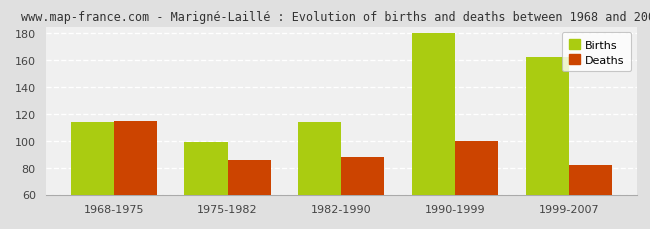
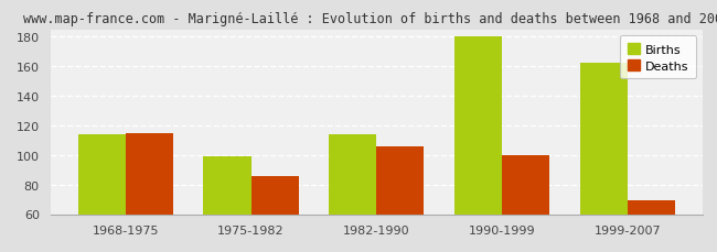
Deaths/1982-1990: 88 -> 106
Deaths/1999-2007: 82 -> 69
